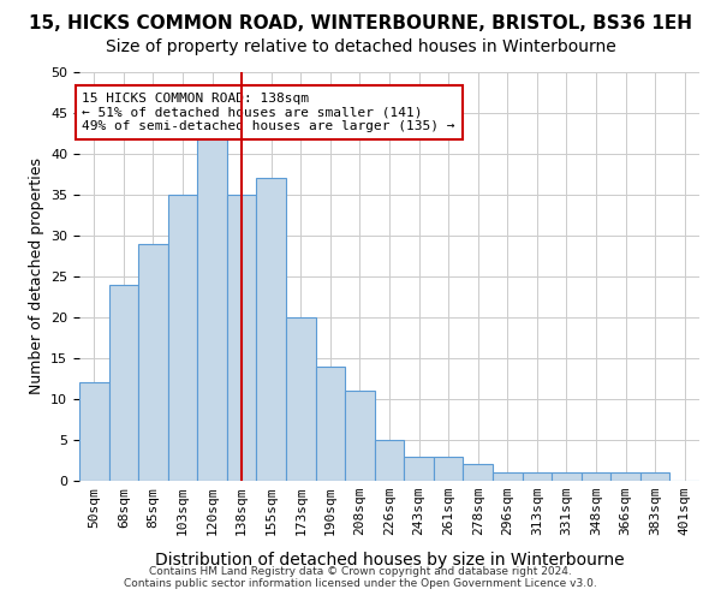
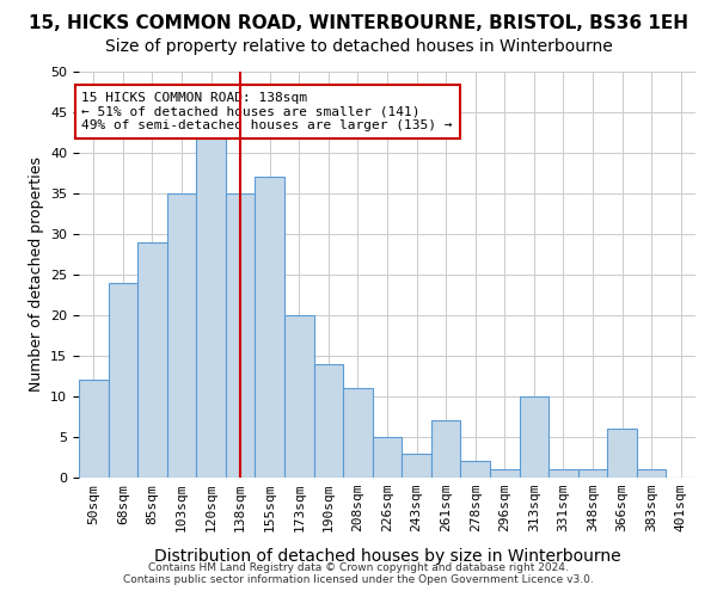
261sqm: 3 -> 7
313sqm: 1 -> 10
366sqm: 1 -> 6
